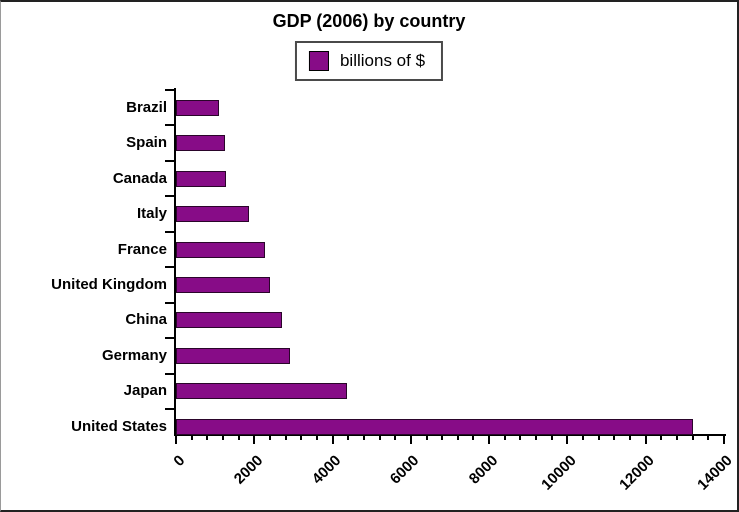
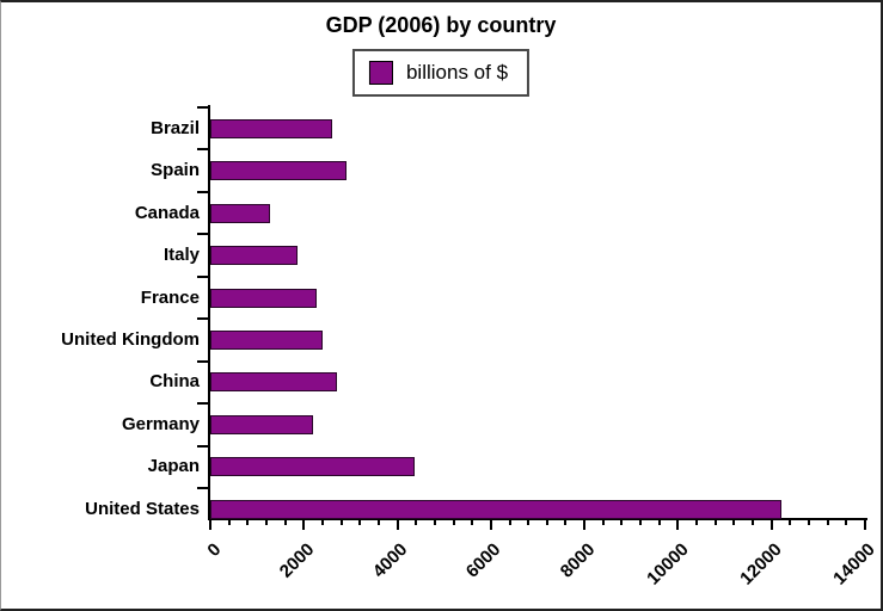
Brazil: 1100 -> 2600
Spain: 1200 -> 2900
Germany: 2900 -> 2200
United States: 13200 -> 12200
